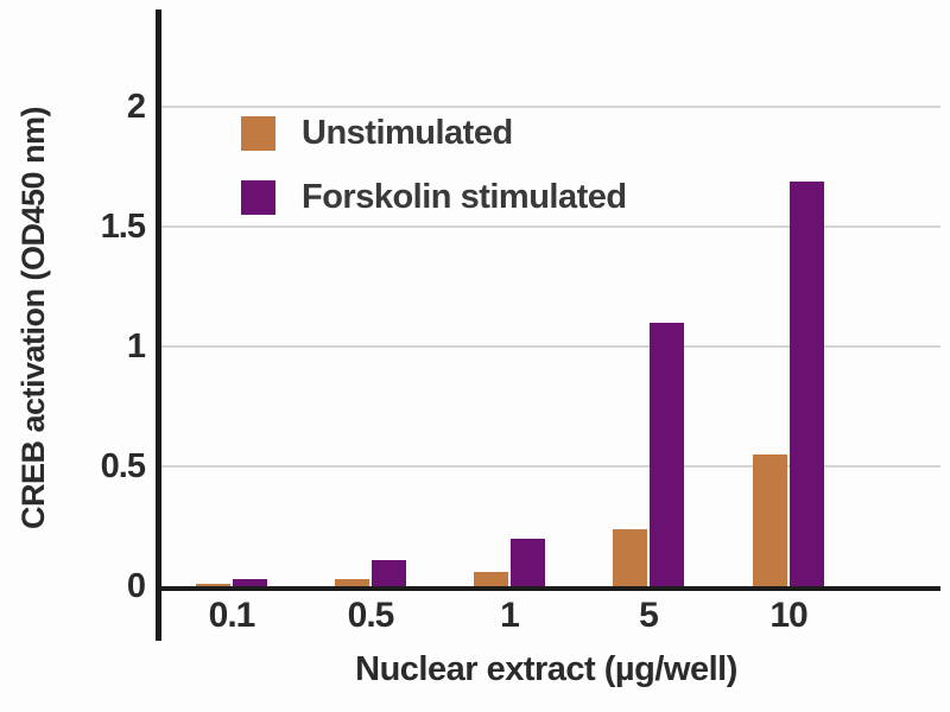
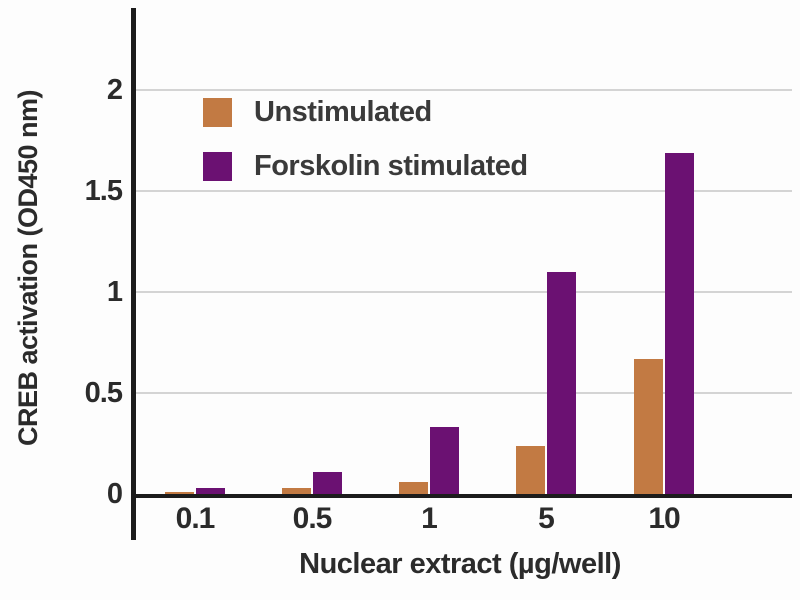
Forskolin stimulated/1: 0.20 -> 0.33
Unstimulated/10: 0.55 -> 0.67
